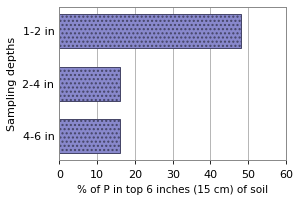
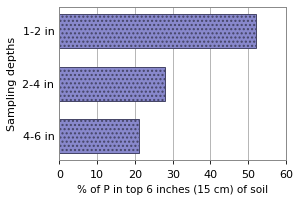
1-2 in: 48 -> 52
2-4 in: 16 -> 28
4-6 in: 16 -> 21
